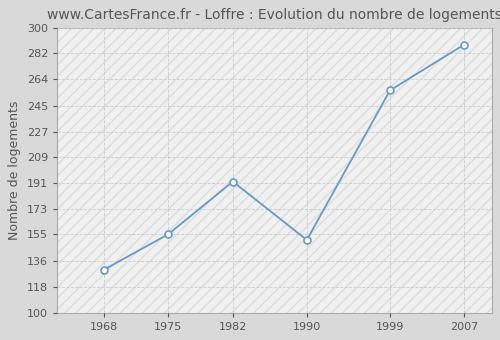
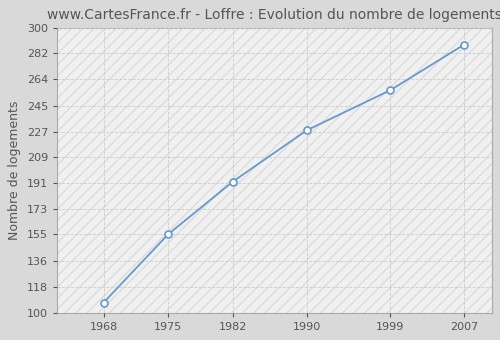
1968: 130 -> 107
1990: 151 -> 228
